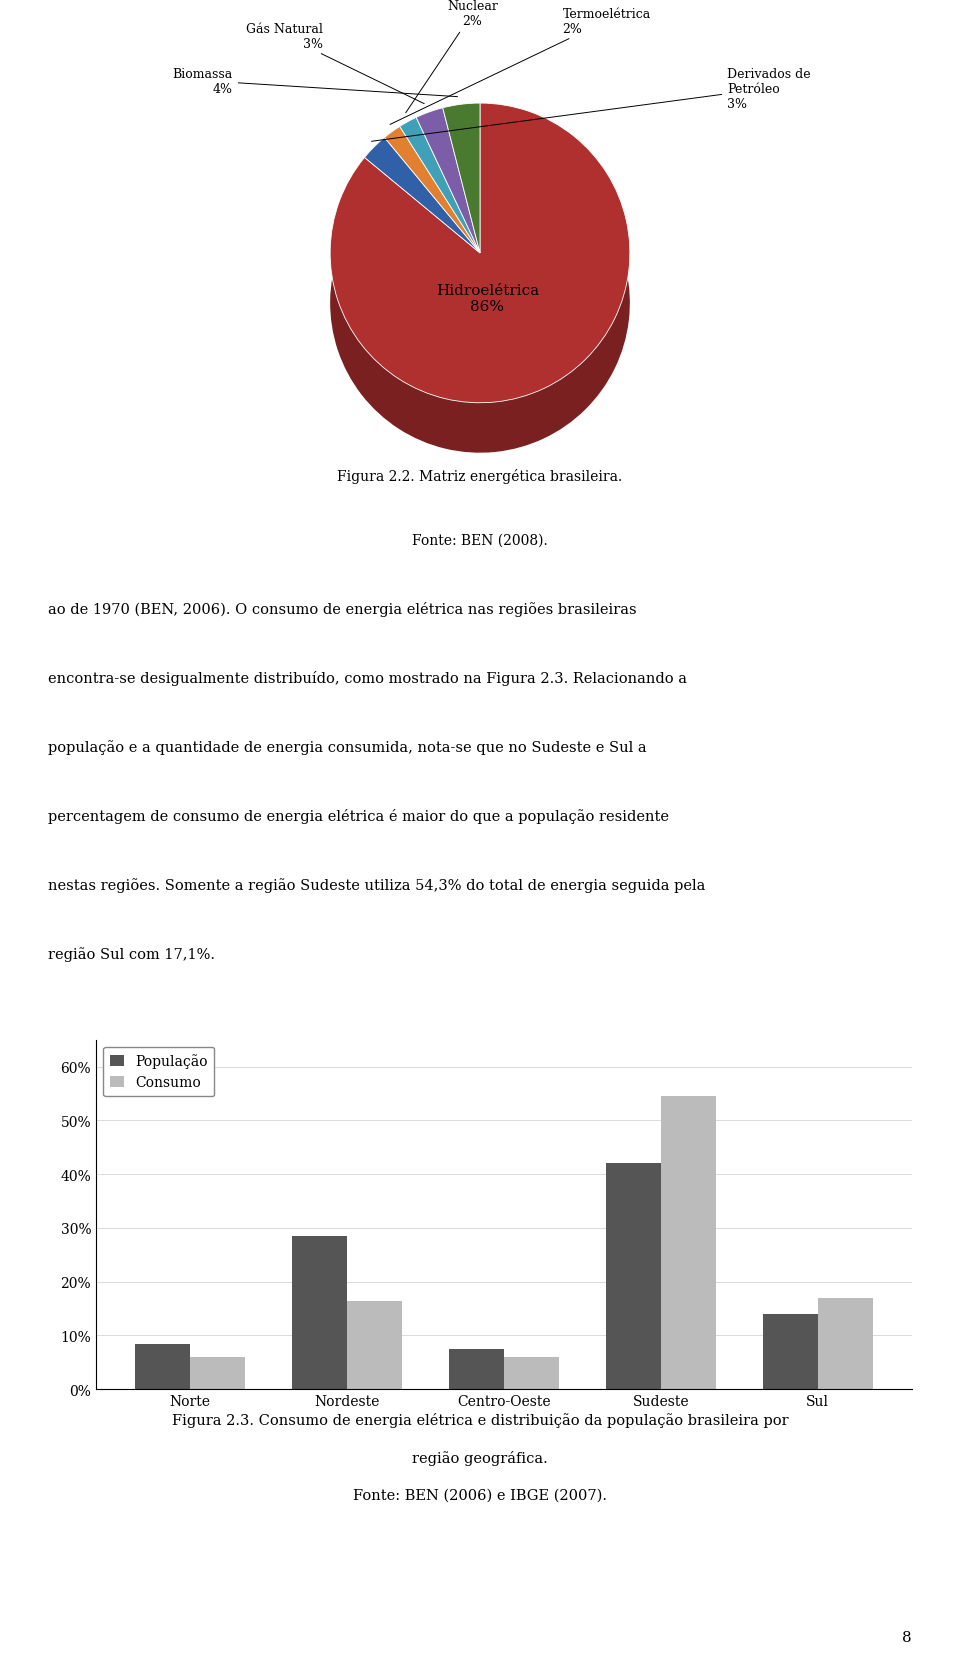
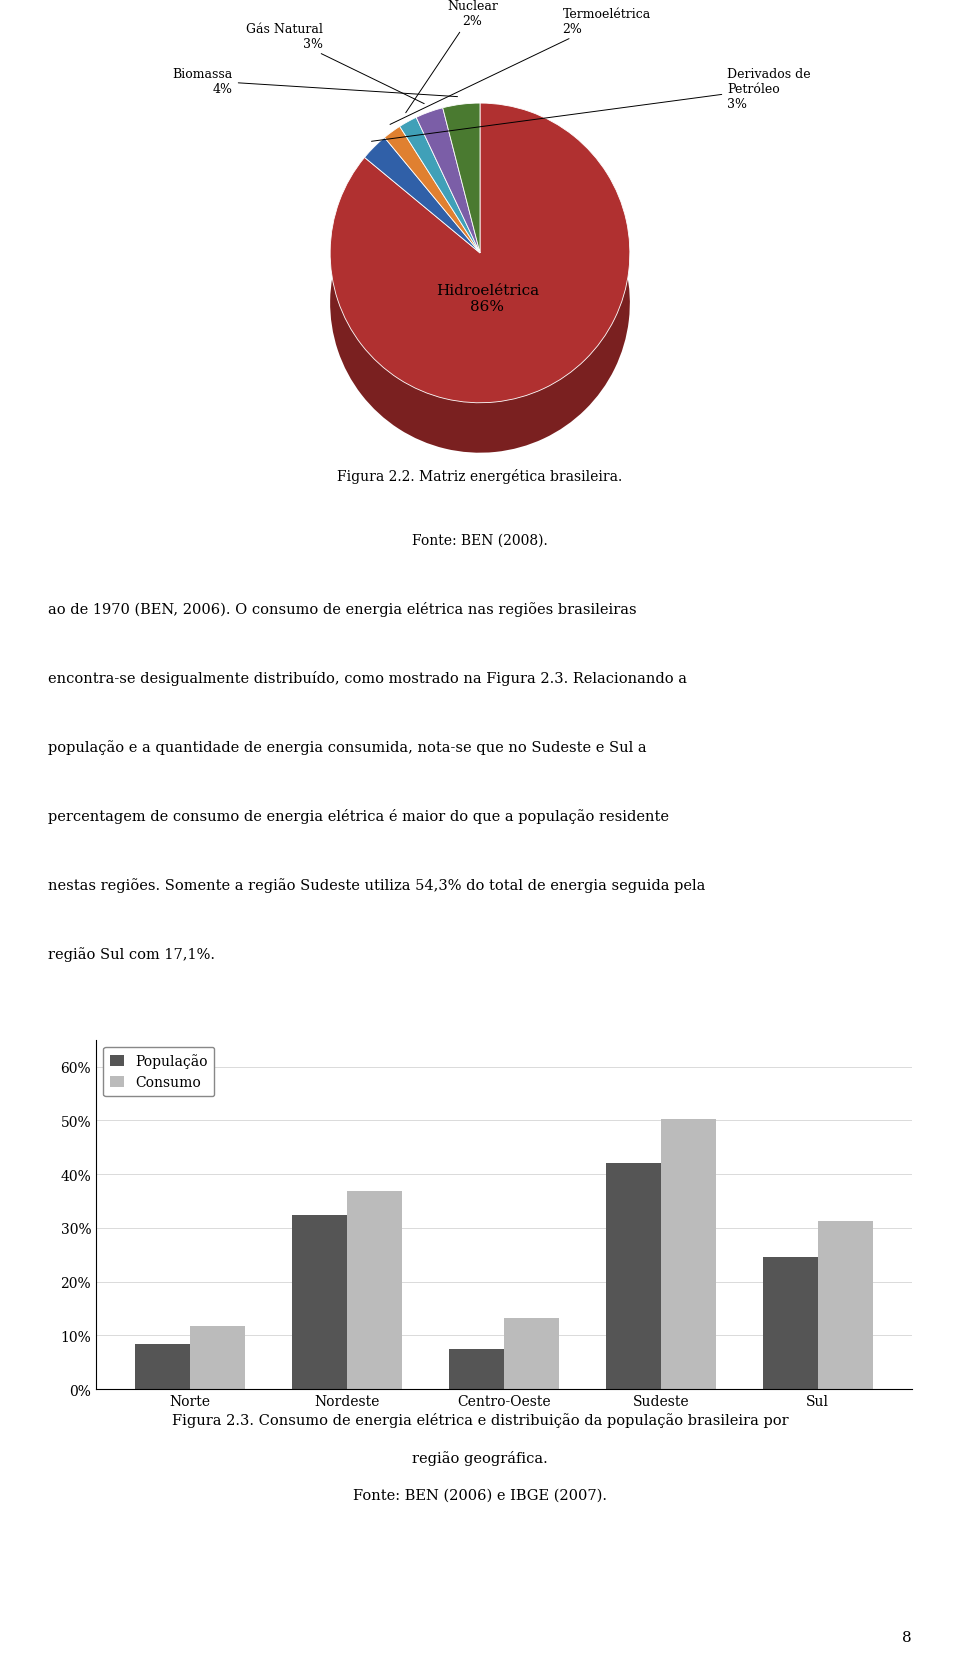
Consumo/Norte: 6.0% -> 11.8%
População/Nordeste: 28.5% -> 32.4%
Consumo/Nordeste: 16.5% -> 36.8%
Consumo/Centro-Oeste: 6.0% -> 13.2%
Consumo/Sudeste: 54.5% -> 50.2%
População/Sul: 14.0% -> 24.6%
Consumo/Sul: 17.0% -> 31.2%
